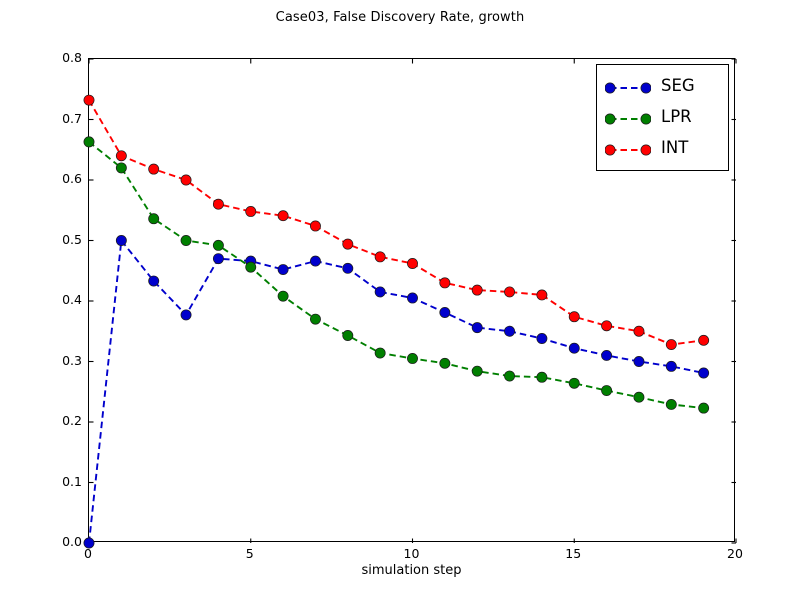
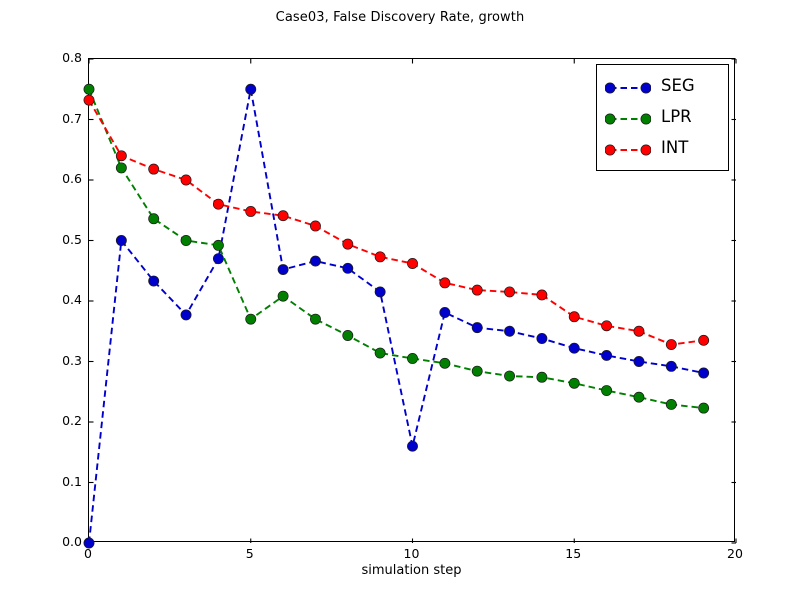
LPR/0: 0.66 -> 0.75
SEG/5: 0.47 -> 0.75
LPR/5: 0.46 -> 0.37
SEG/10: 0.41 -> 0.16
